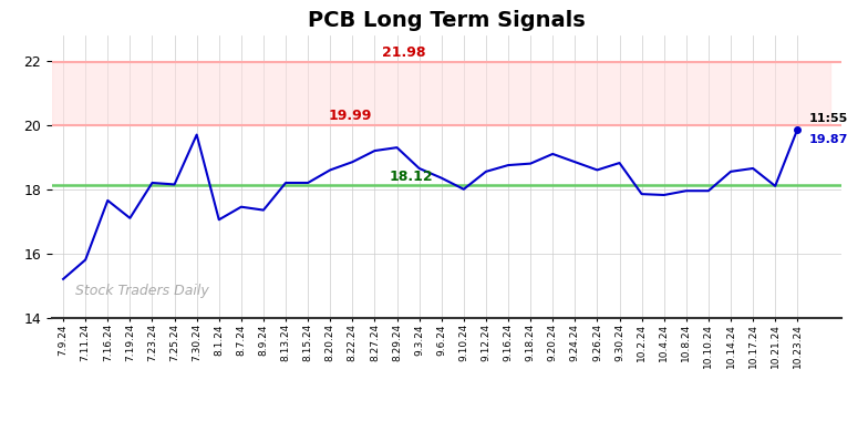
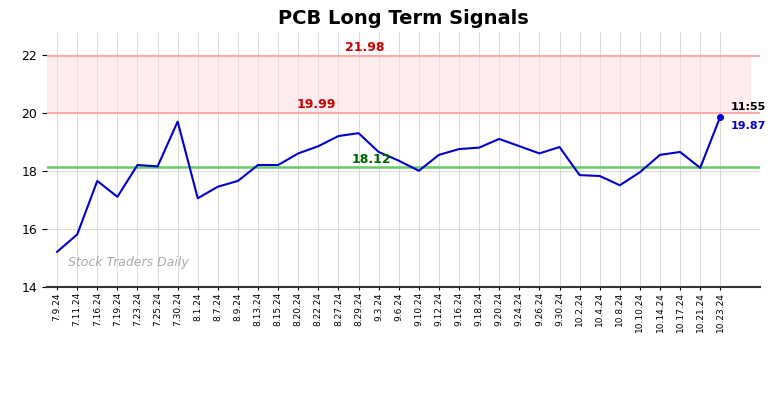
8.9.24: 17.35 -> 17.65
10.8.24: 17.95 -> 17.50
